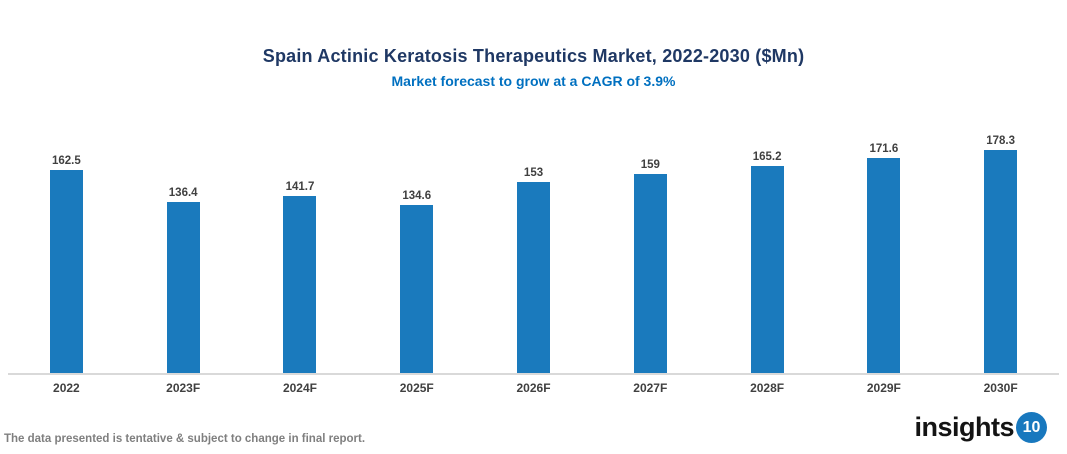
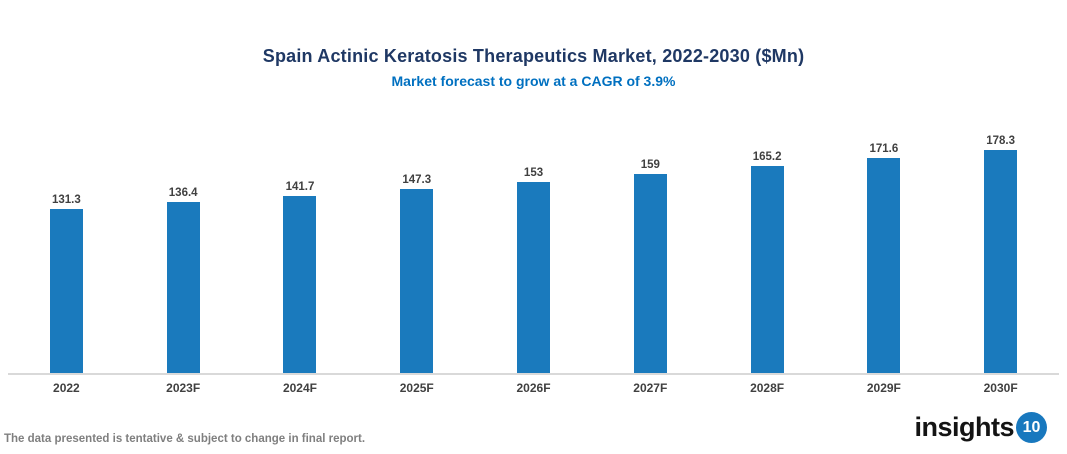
2022: 162.5 -> 131.3
2025F: 134.6 -> 147.3
